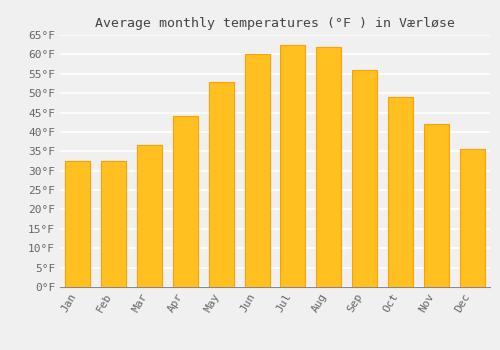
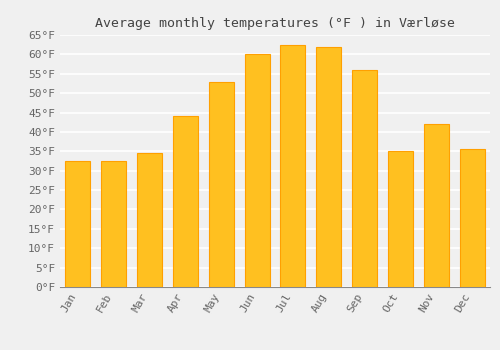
Mar: 36.5°F -> 34.5°F
Oct: 49.0°F -> 35.0°F
